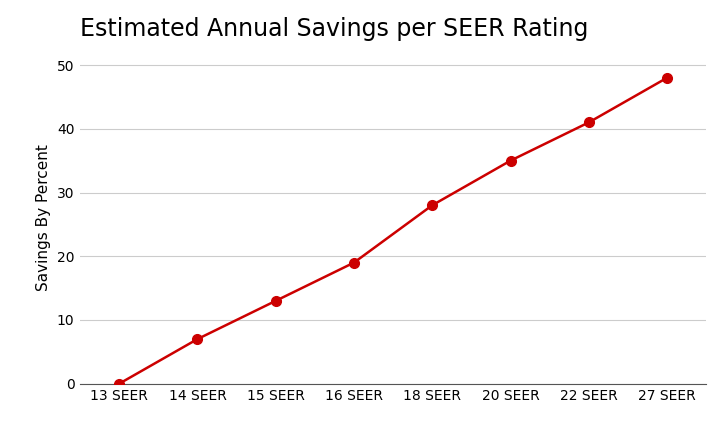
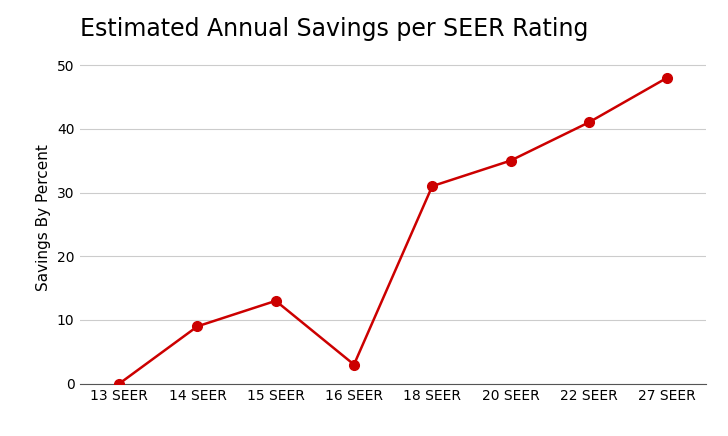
14 SEER: 7 -> 9
16 SEER: 19 -> 3
18 SEER: 28 -> 31
